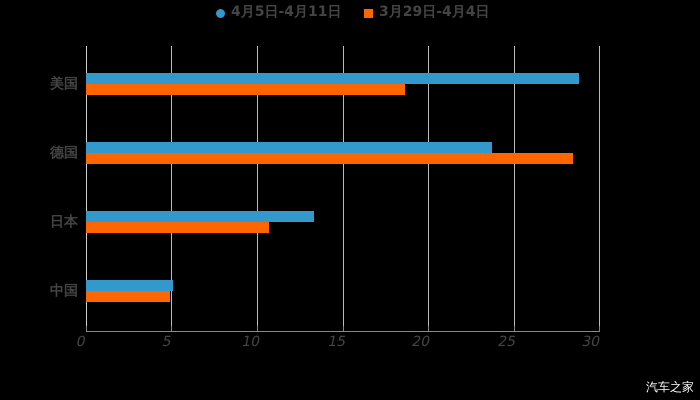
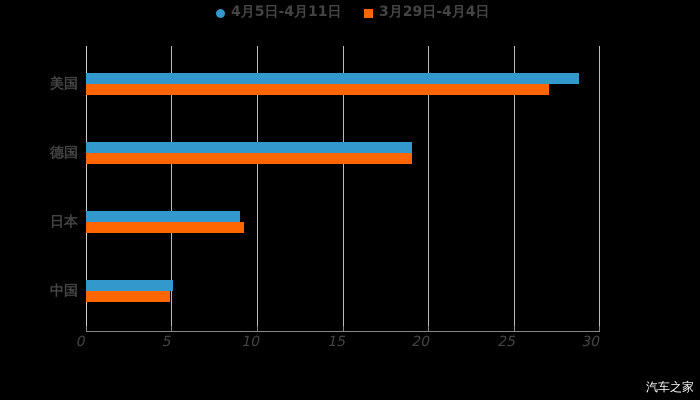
3月29日-4月4日/美国: 18.6 -> 27.0
4月5日-4月11日/德国: 23.7 -> 19.0
3月29日-4月4日/德国: 28.4 -> 19.0
4月5日-4月11日/日本: 13.3 -> 9.0
3月29日-4月4日/日本: 10.7 -> 9.2
